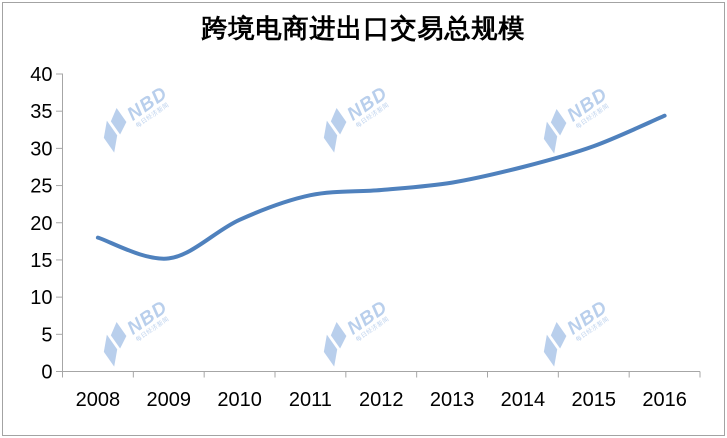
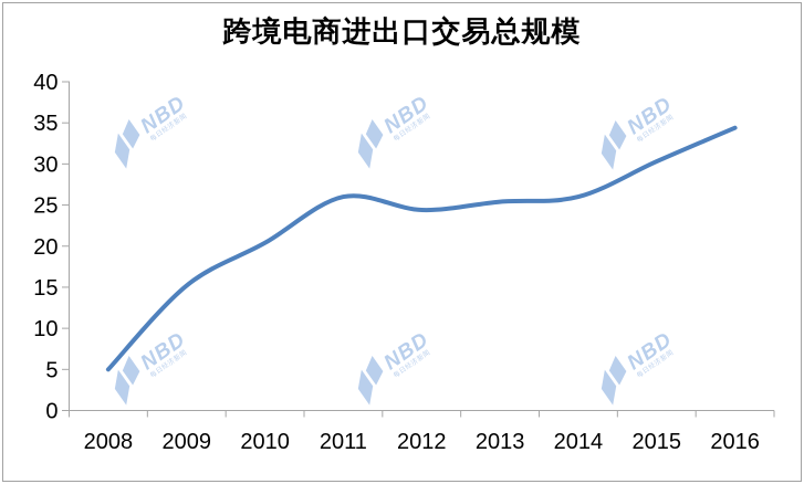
2008: 18 -> 5
2011: 24 -> 26
2014: 28 -> 26
